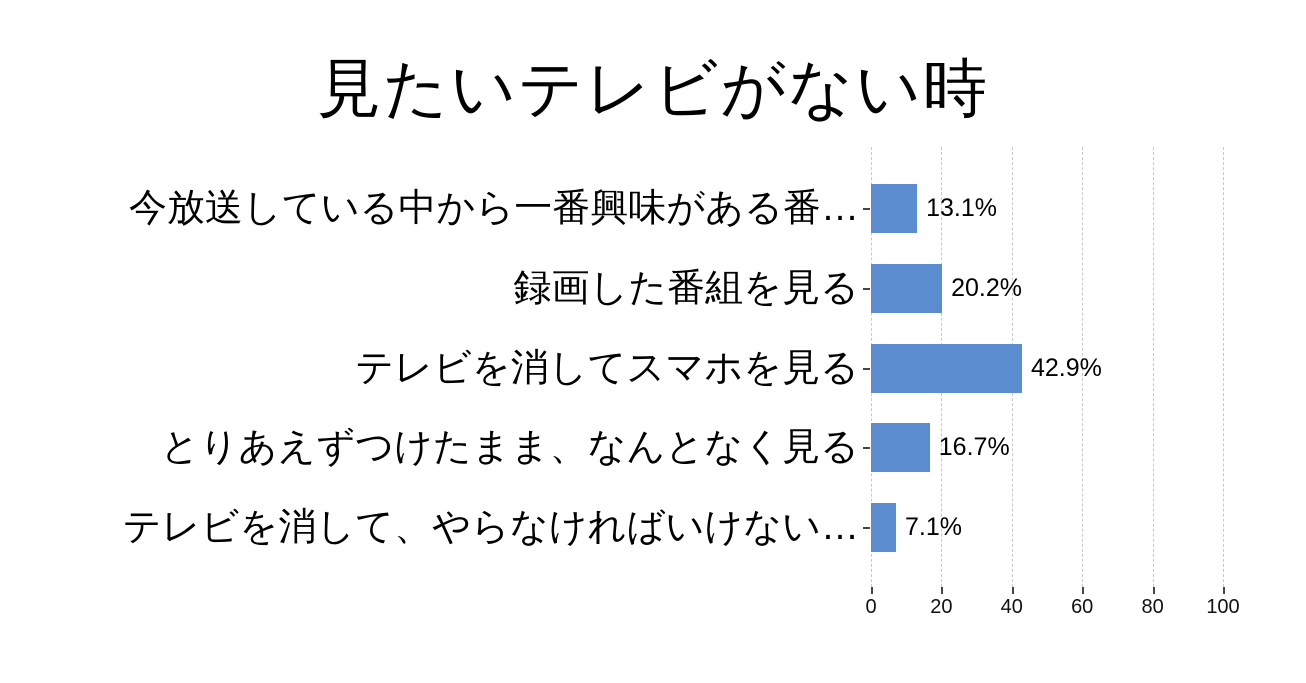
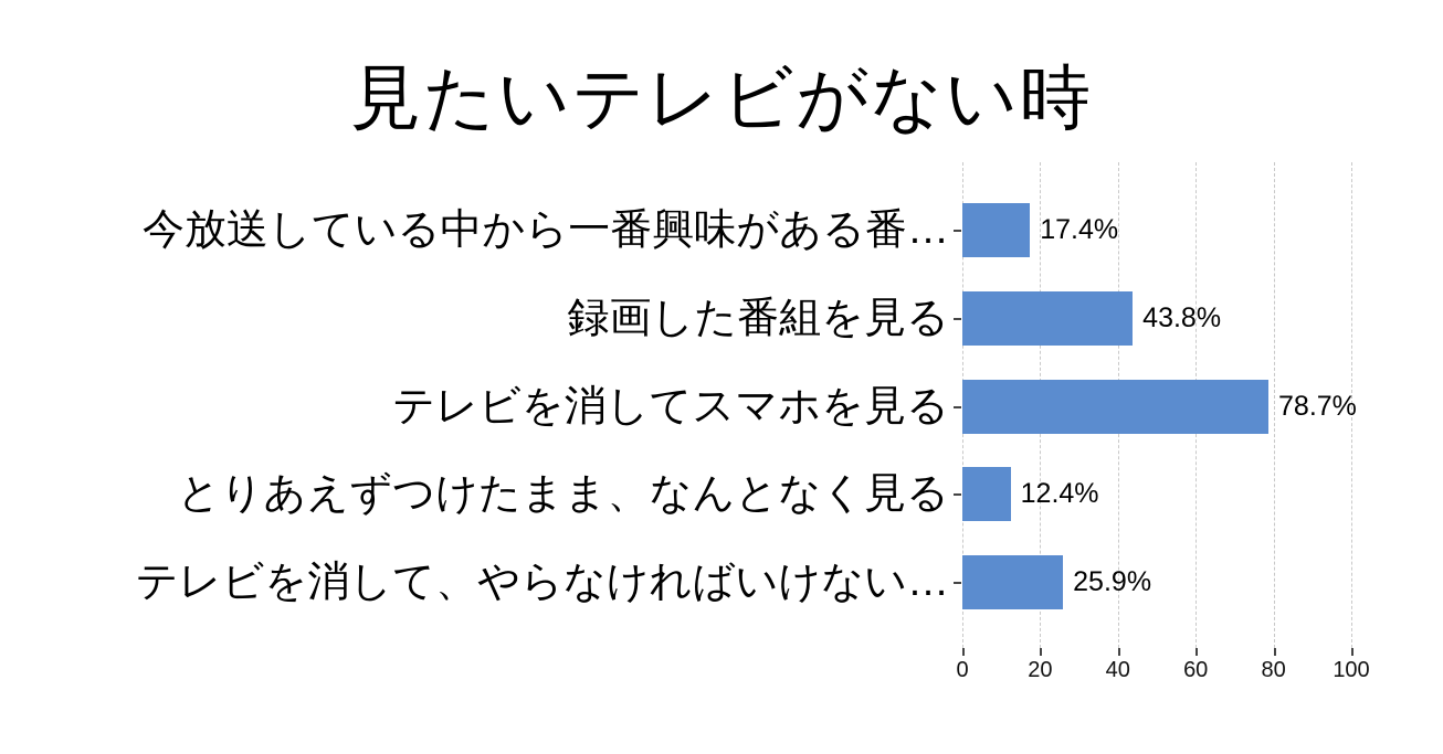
今放送している中から一番興味がある番…: 13.1% -> 17.4%
録画した番組を見る: 20.2% -> 43.8%
テレビを消してスマホを見る: 42.9% -> 78.7%
とりあえずつけたまま、なんとなく見る: 16.7% -> 12.4%
テレビを消して、やらなければいけない…: 7.1% -> 25.9%
